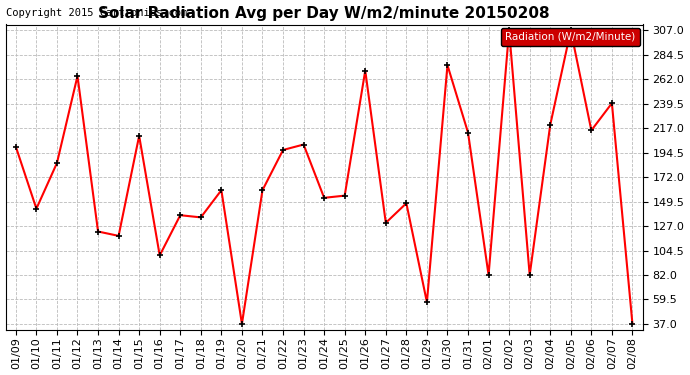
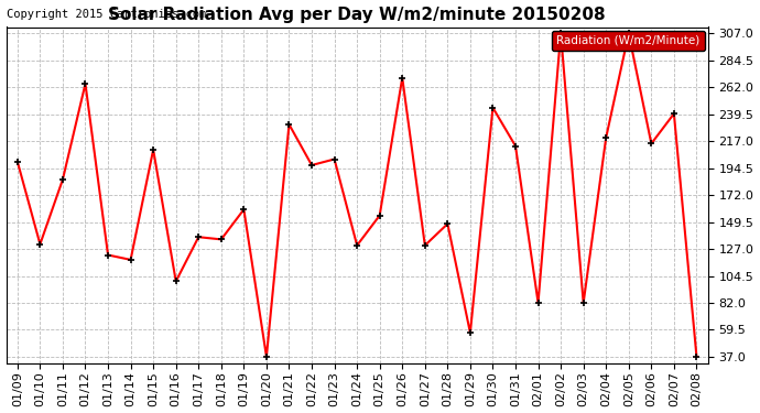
01/10: 143 -> 131
01/21: 160 -> 231
01/24: 153 -> 130
01/30: 275 -> 245
